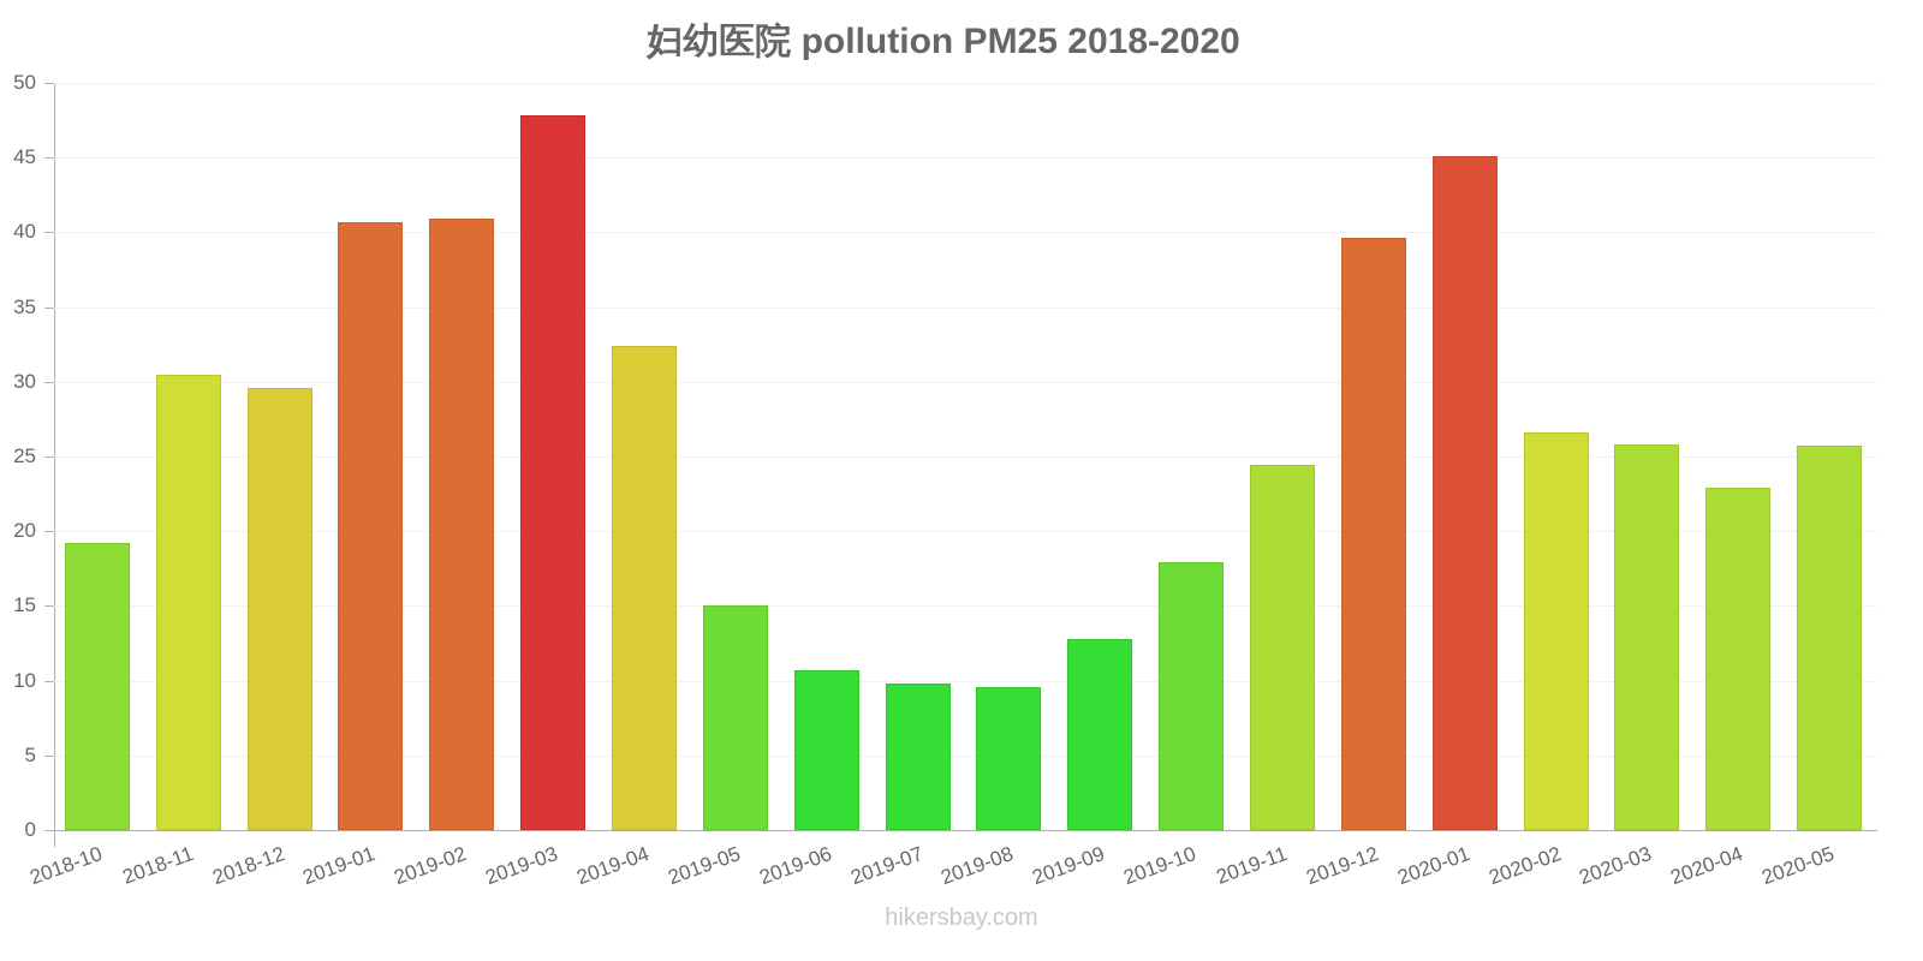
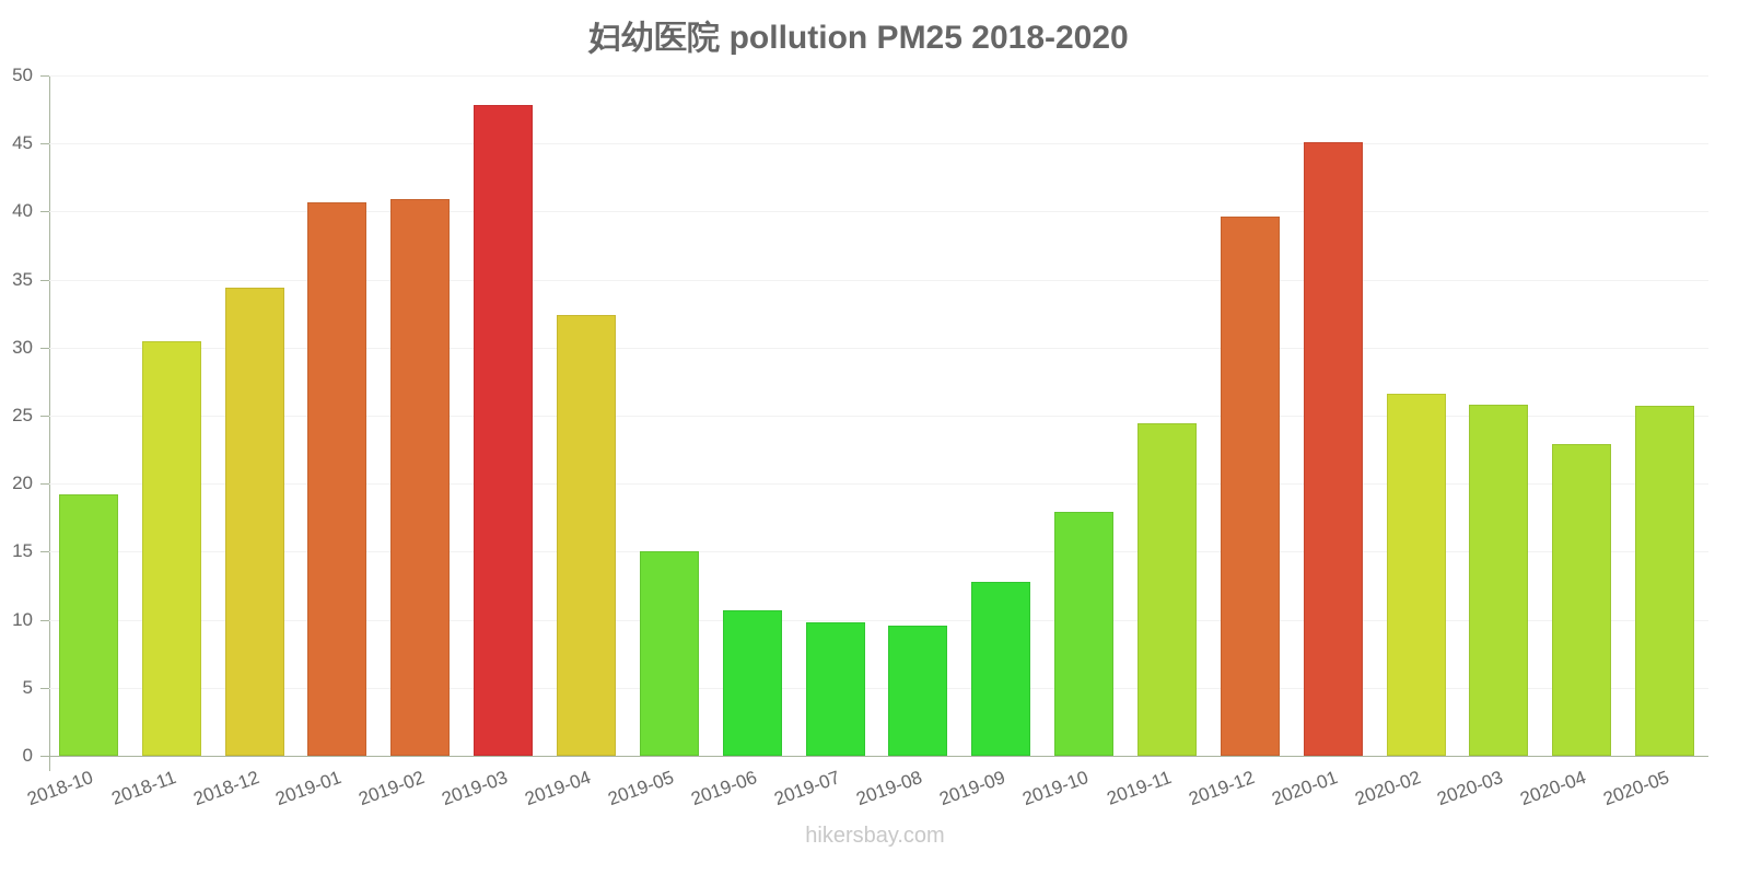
2018-12: 29.6 -> 34.4
